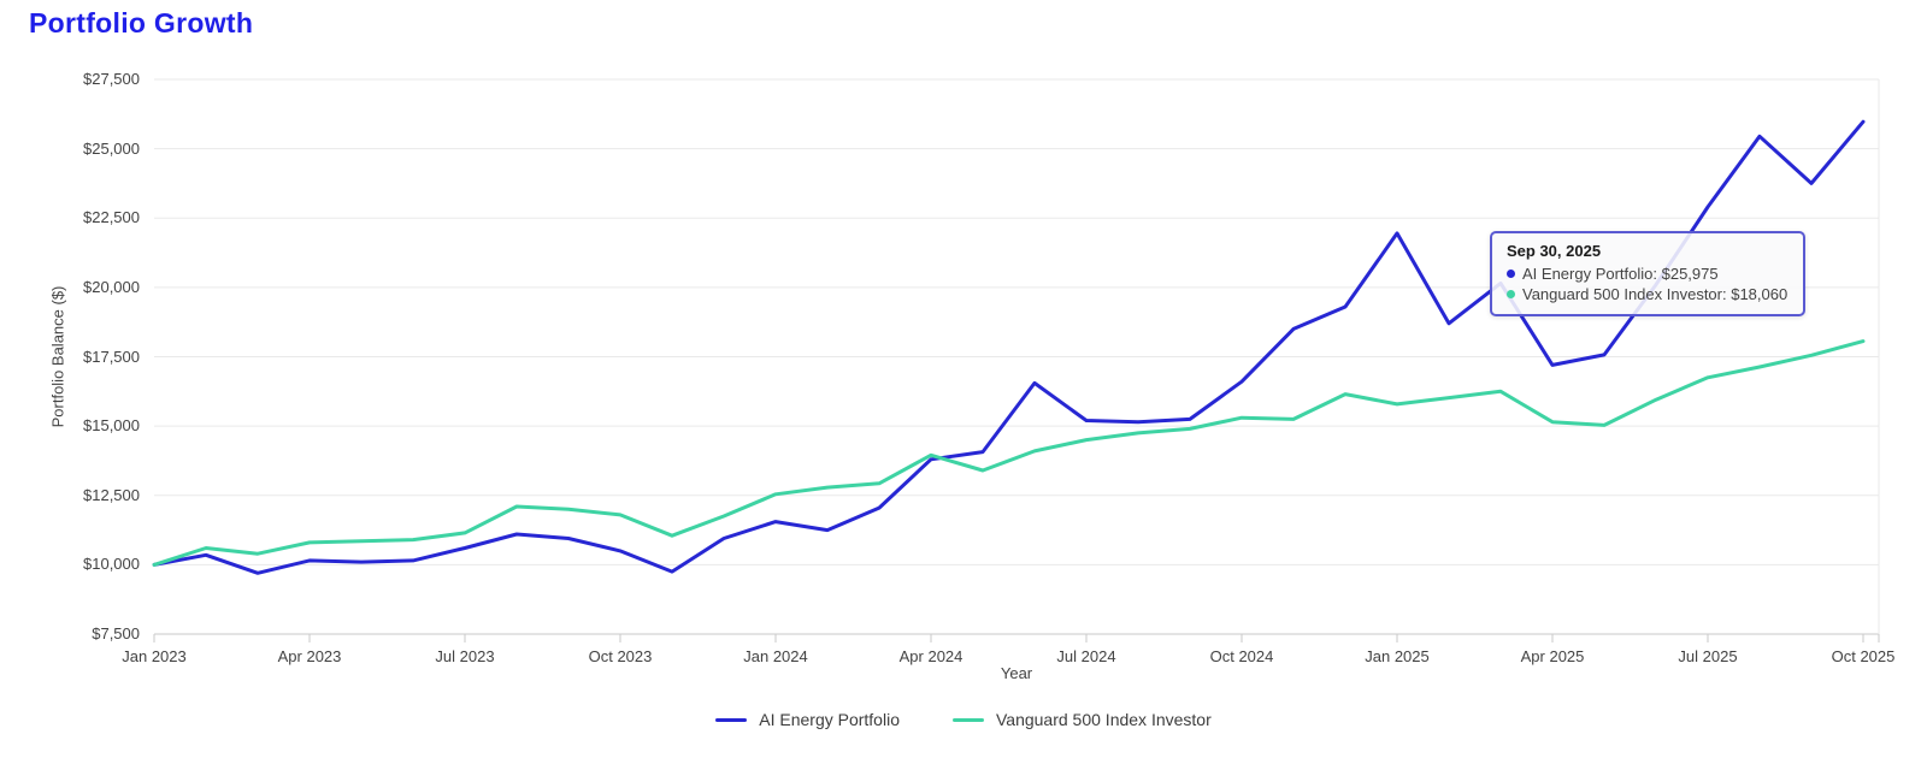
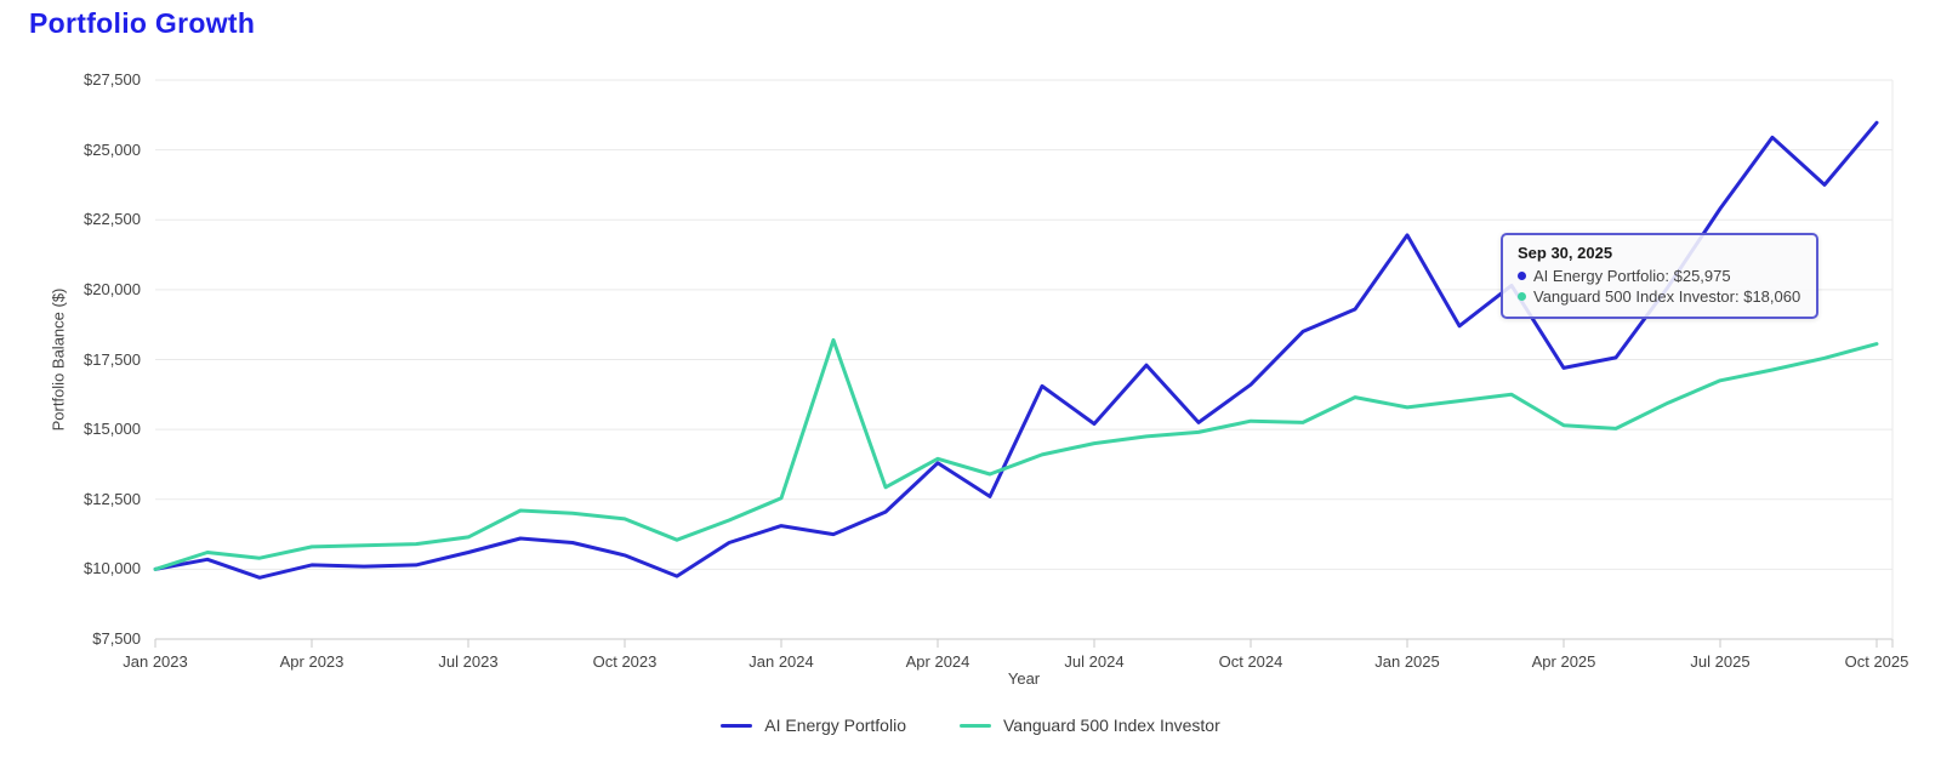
Vanguard 500 Index Investor/Jan 2024: $12800 -> $18200
AI Energy Portfolio/Apr 2024: $14100 -> $12600
AI Energy Portfolio/Jul 2024: $15200 -> $17300
